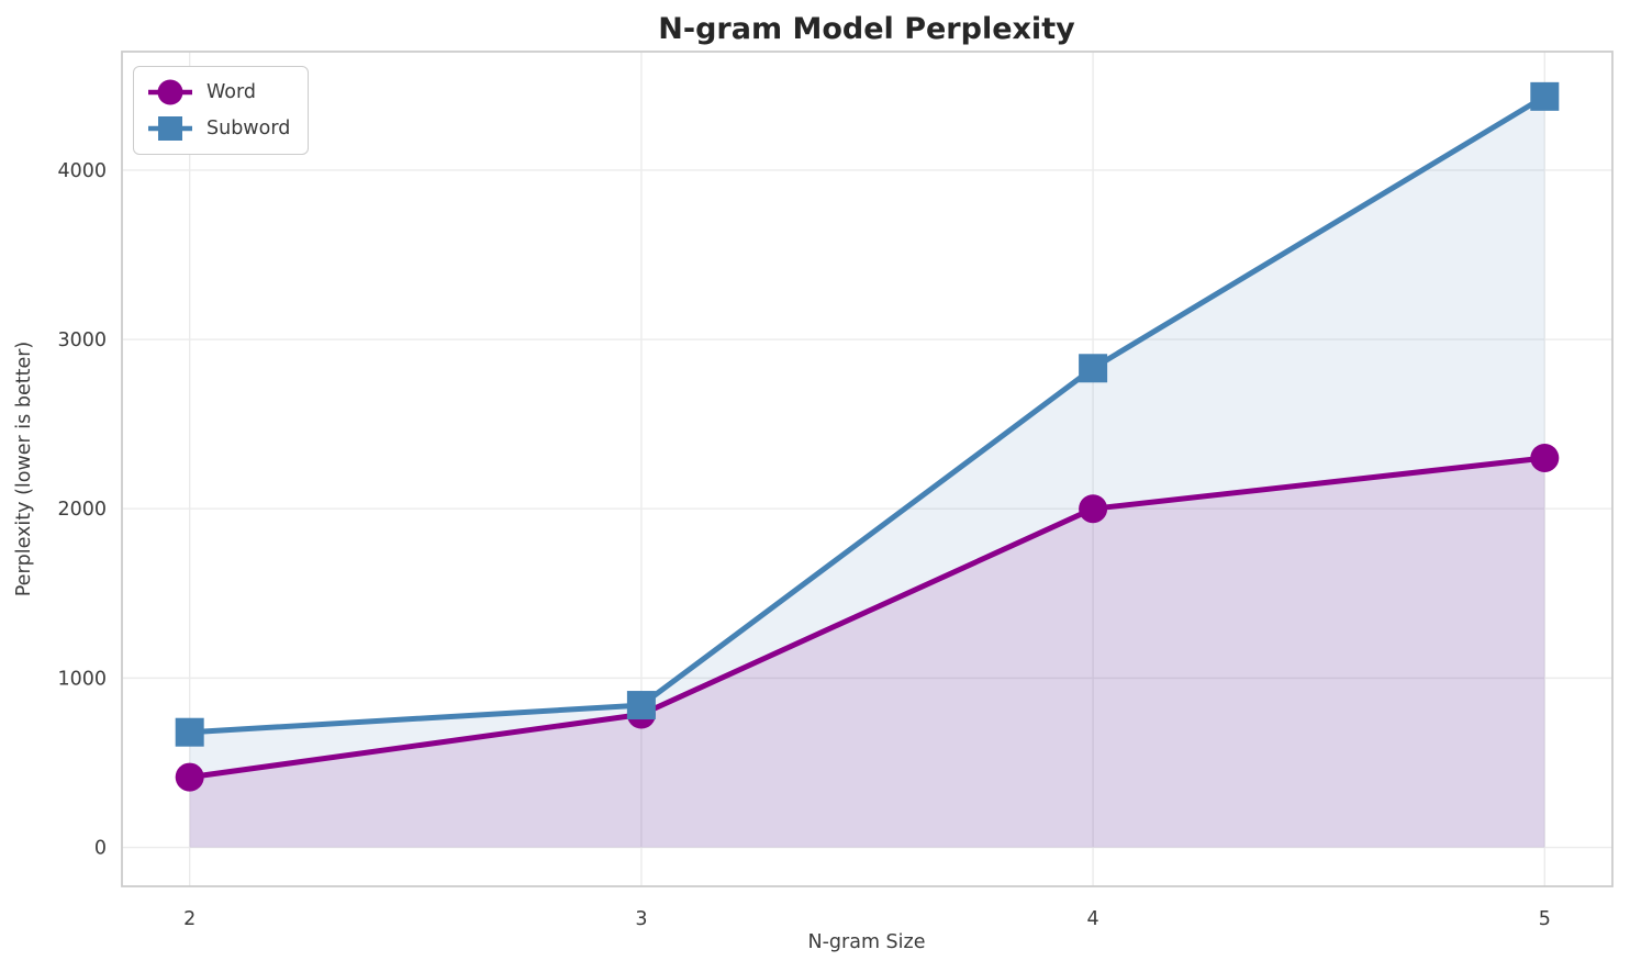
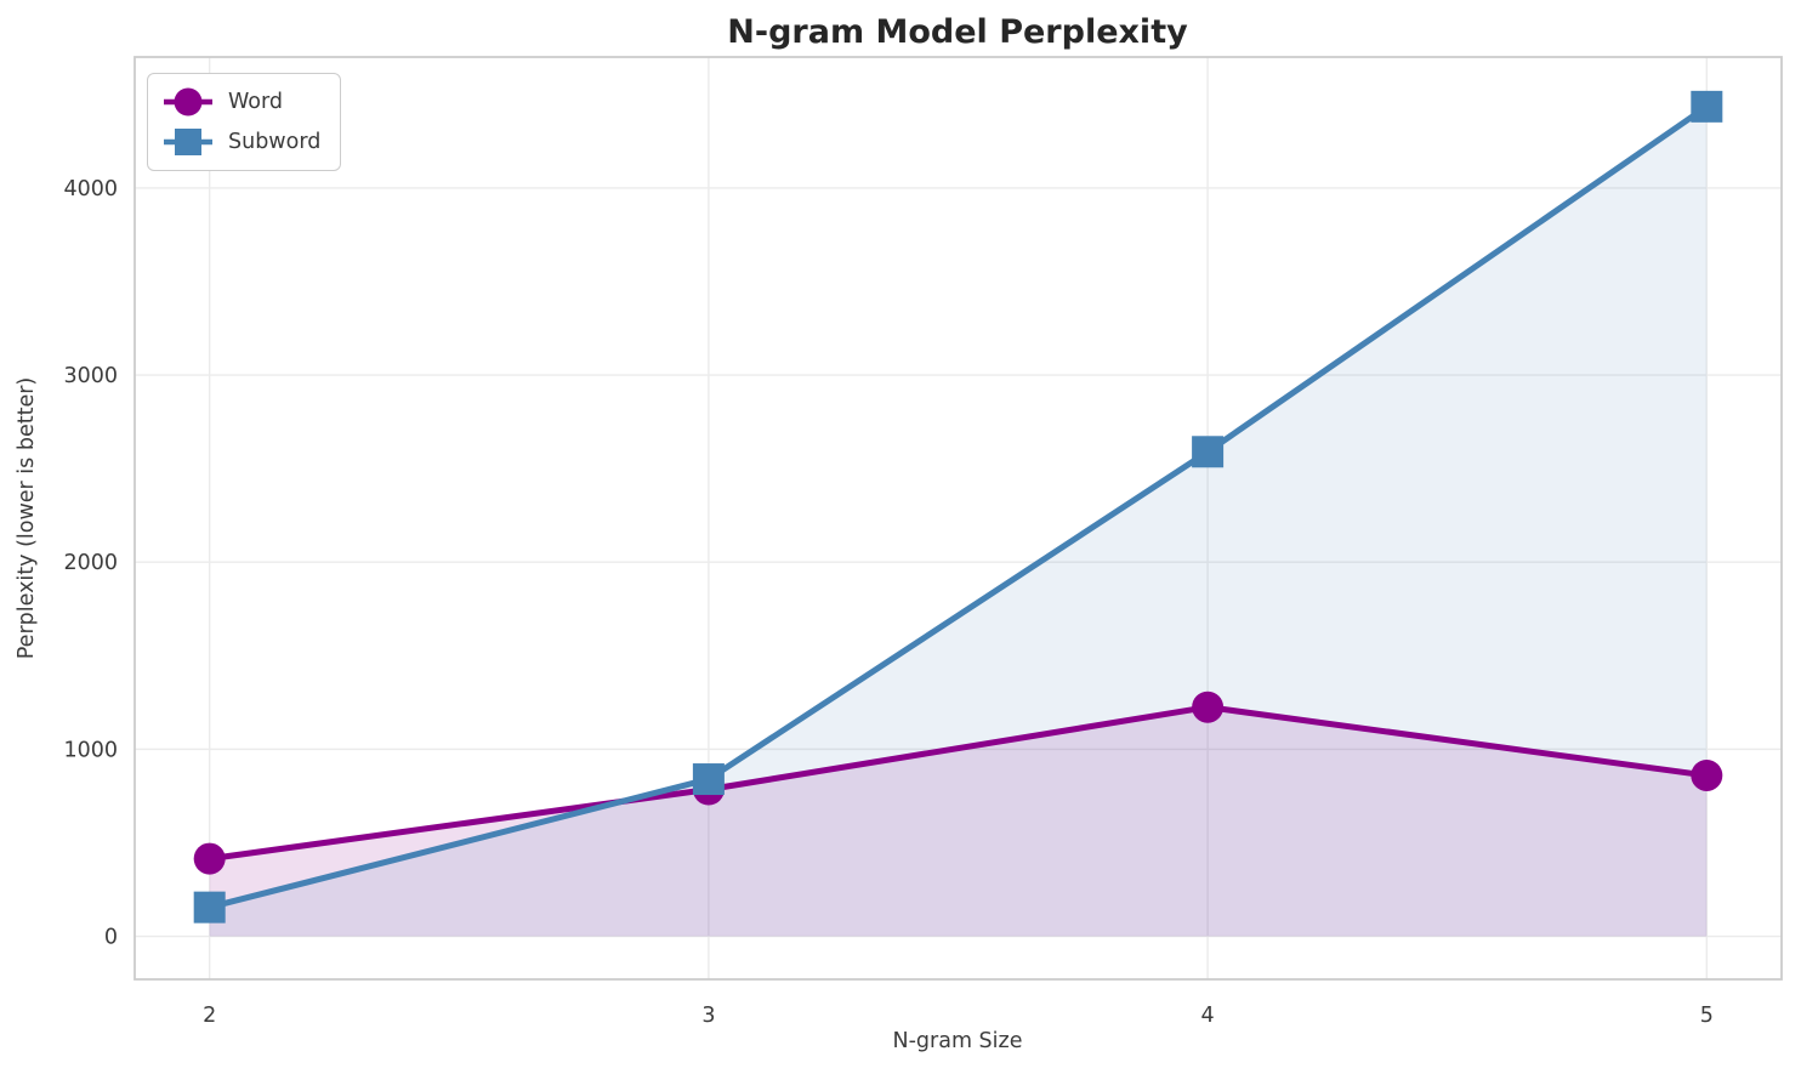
Subword/2: 680 -> 160
Word/4: 2000 -> 1220
Subword/4: 2830 -> 2590
Word/5: 2300 -> 860
